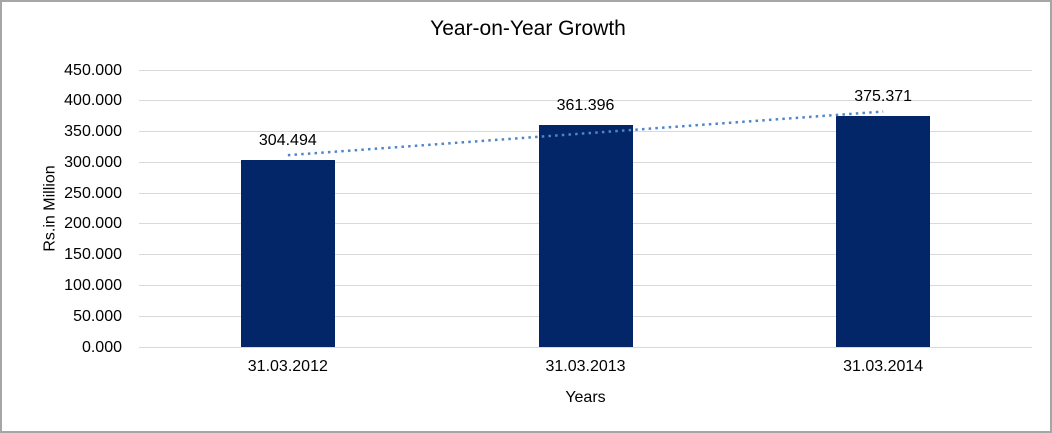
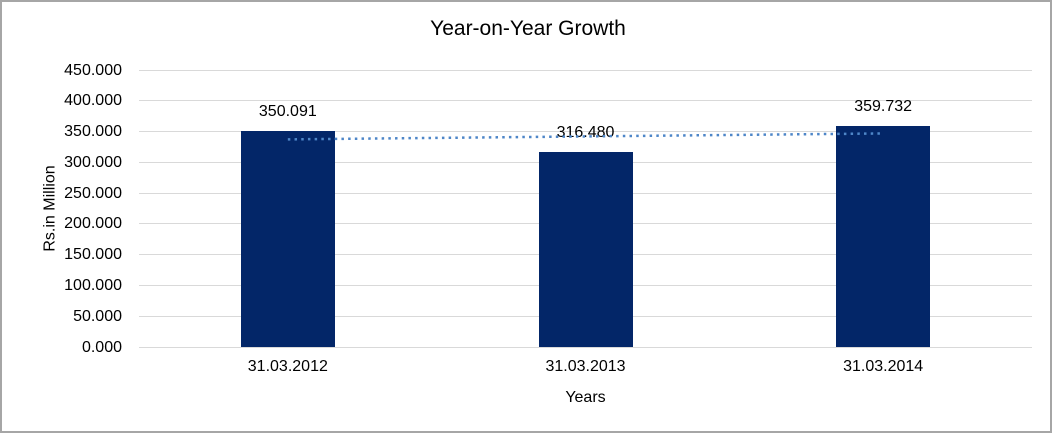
31.03.2012: 304.494 -> 350.091
31.03.2013: 361.396 -> 316.480
31.03.2014: 375.371 -> 359.732
